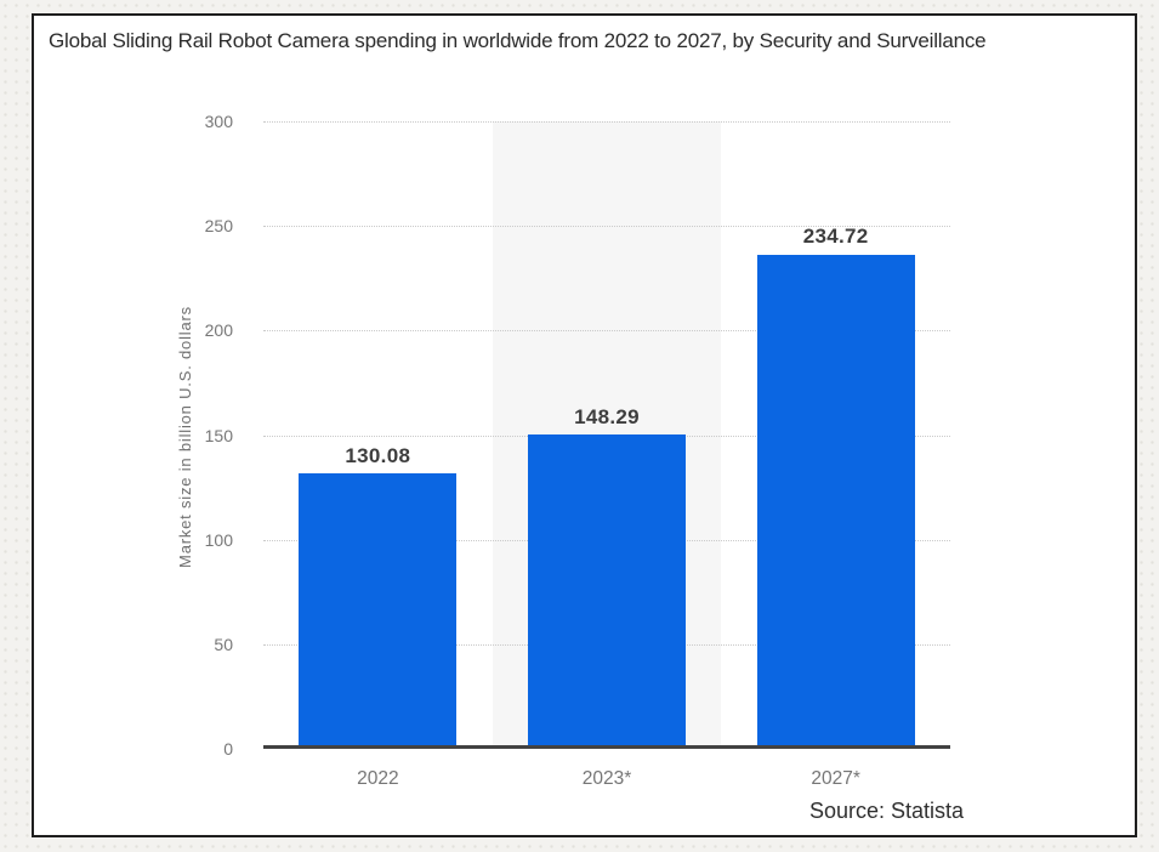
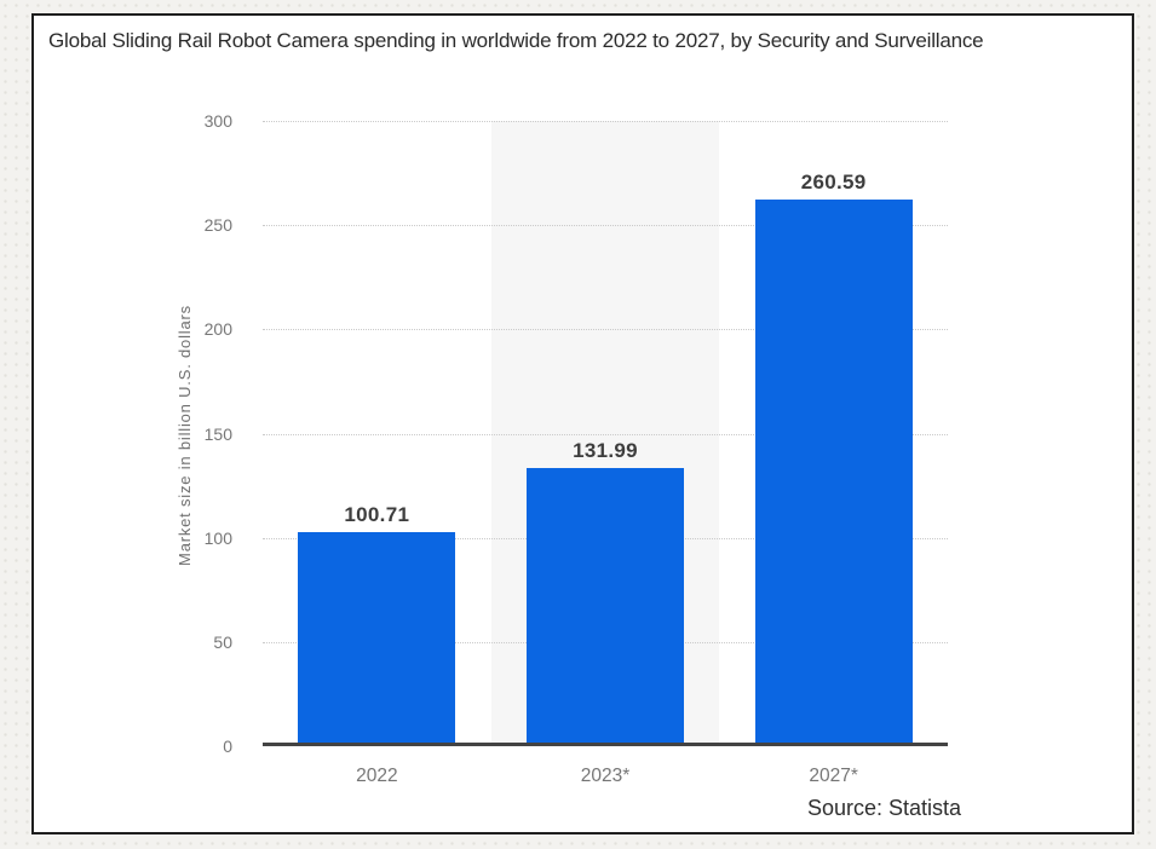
2022: 130.08 -> 100.71
2023*: 148.29 -> 131.99
2027*: 234.72 -> 260.59
